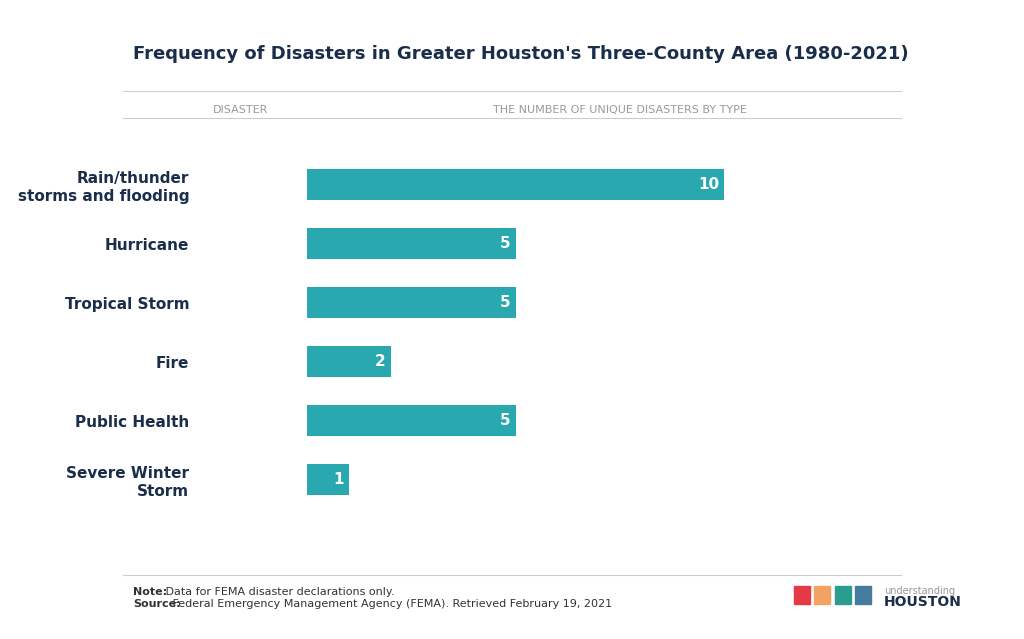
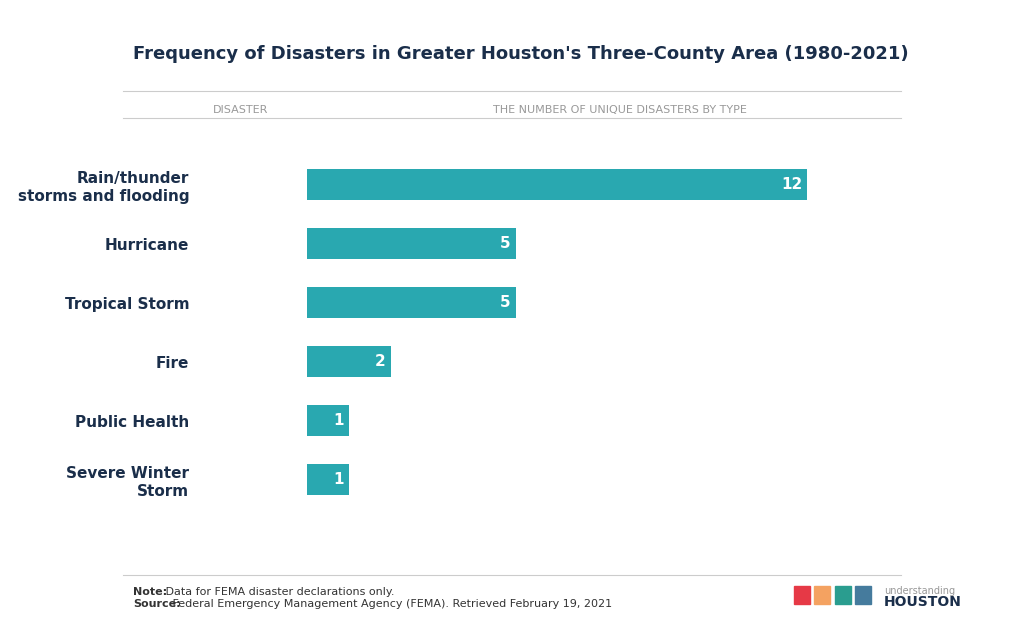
Rain/thunder storms and flooding: 10 -> 12
Public Health: 5 -> 1
